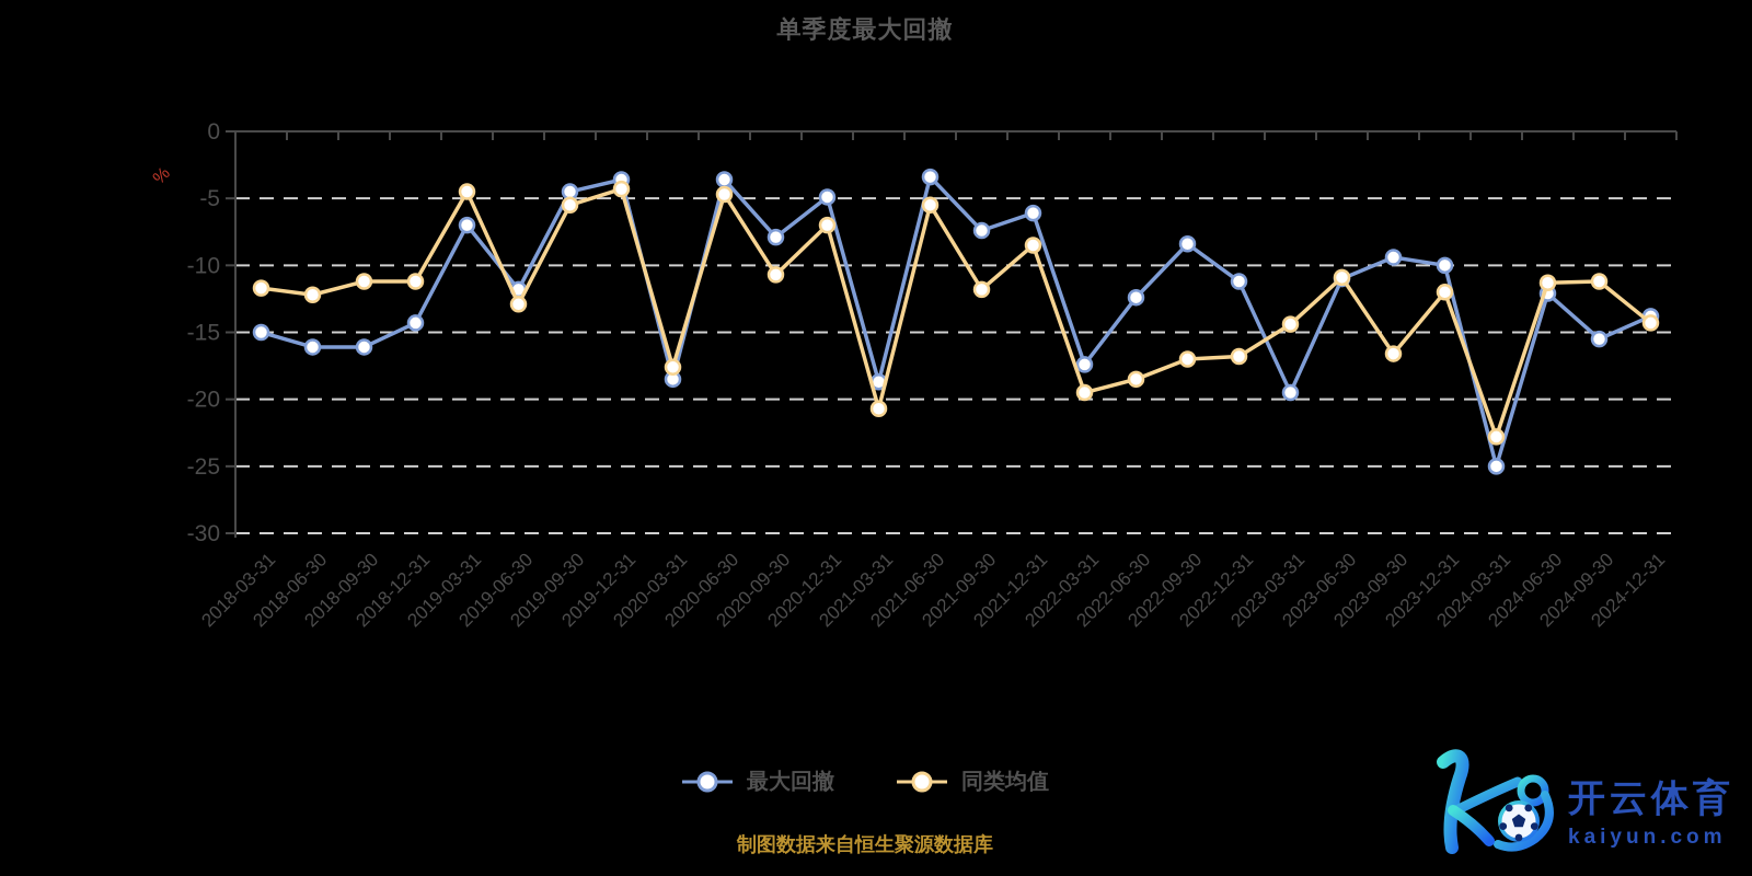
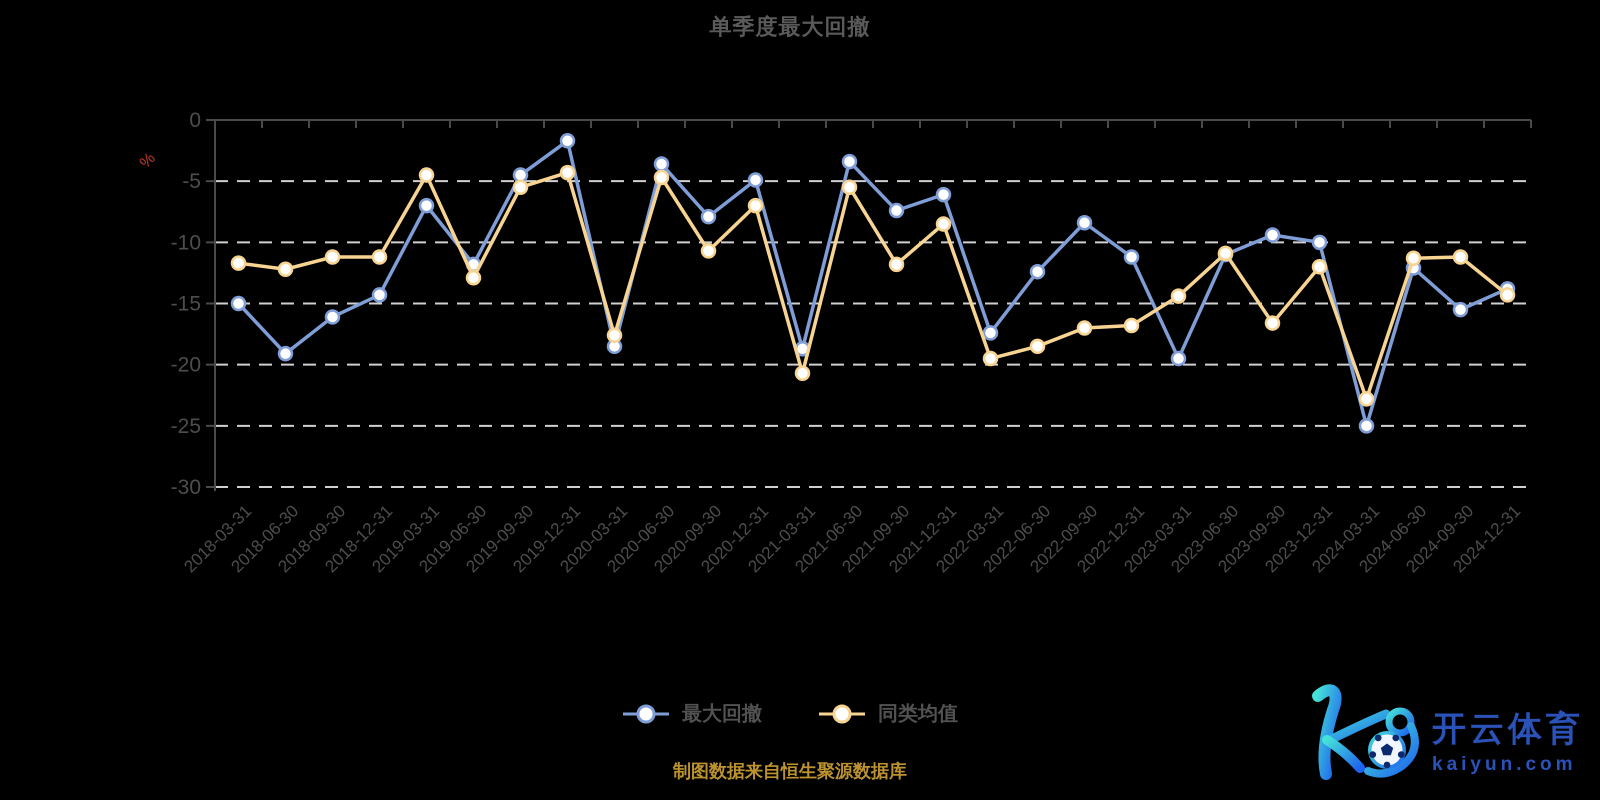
最大回撤/2018-06-30: -16.1 -> -19.1
最大回撤/2019-12-31: -3.6 -> -1.7
